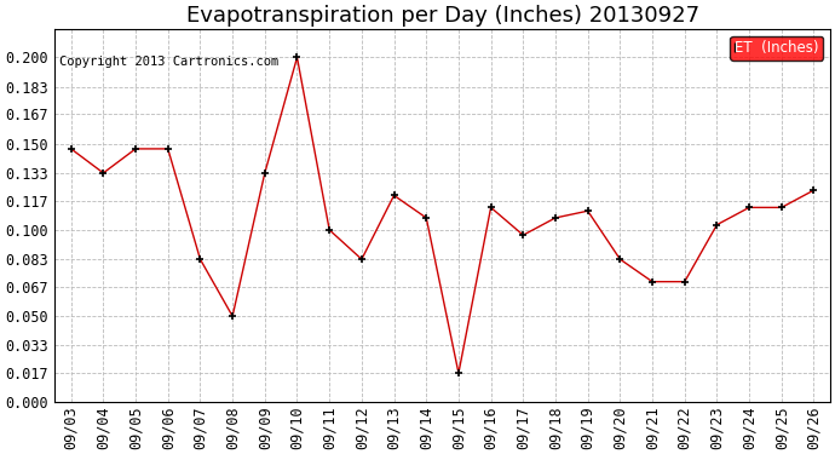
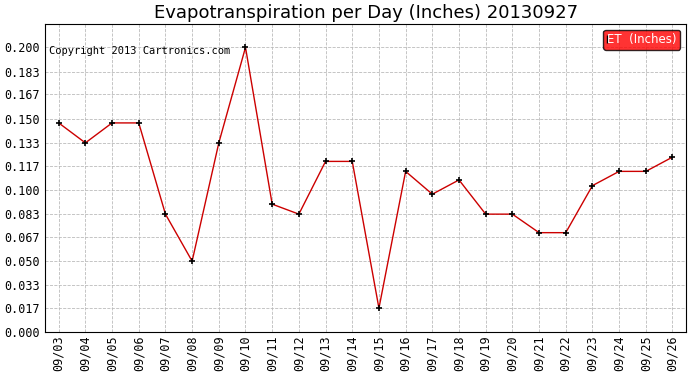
09/11: 0.100 -> 0.090
09/14: 0.107 -> 0.120
09/19: 0.111 -> 0.083
